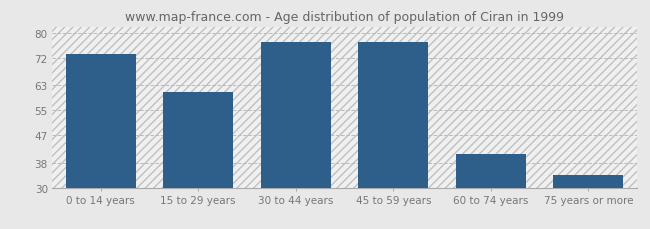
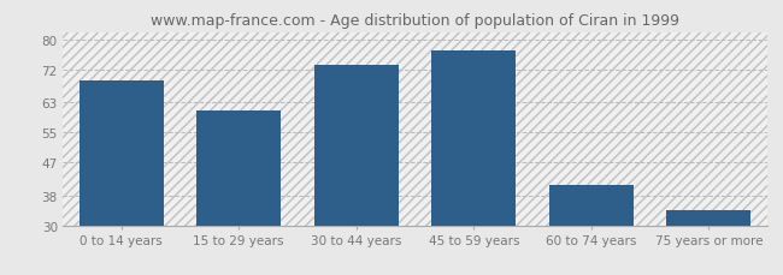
0 to 14 years: 73 -> 69
30 to 44 years: 77 -> 73
